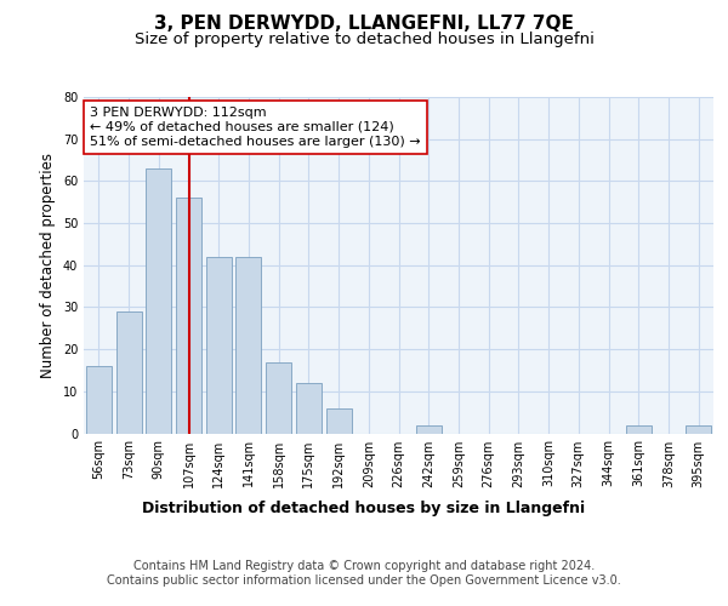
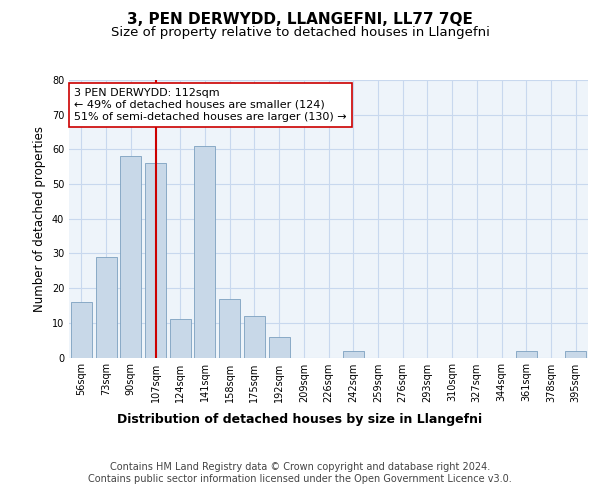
90sqm: 63 -> 58
124sqm: 42 -> 11
141sqm: 42 -> 61
